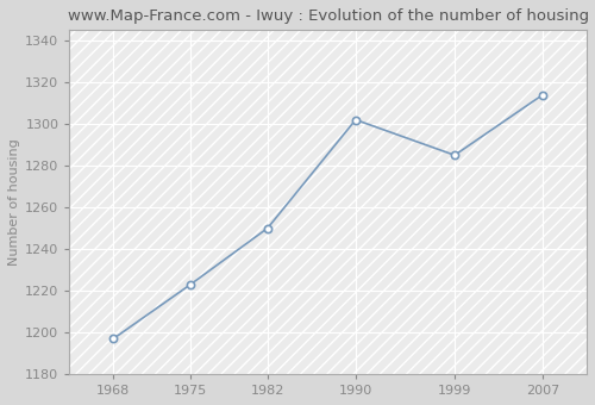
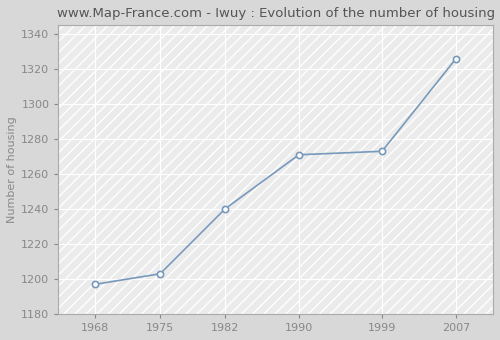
1975: 1223 -> 1203
1982: 1250 -> 1240
1990: 1302 -> 1271
1999: 1285 -> 1273
2007: 1314 -> 1326
